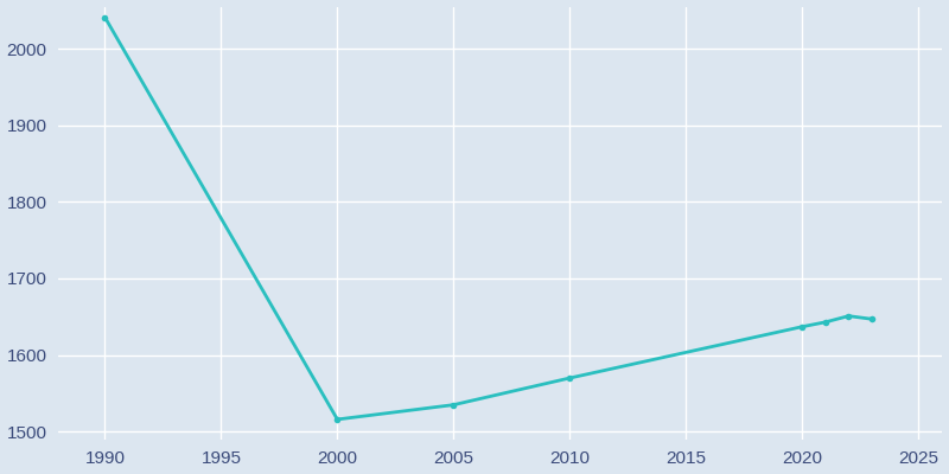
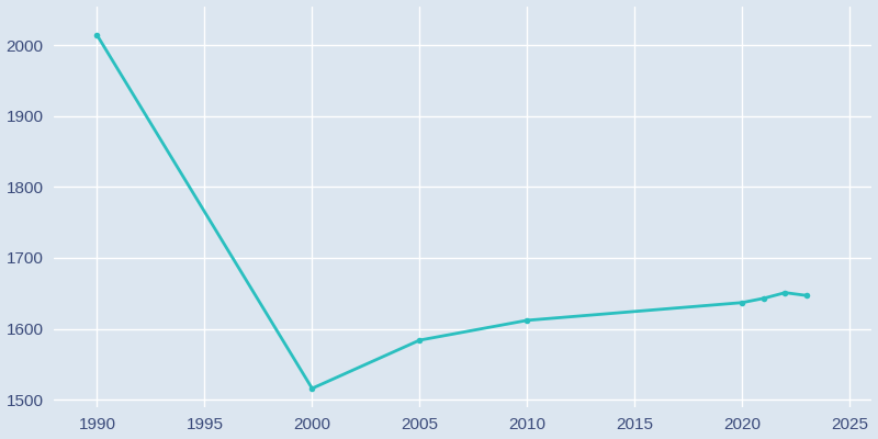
1990: 2041 -> 2014
2005: 1535 -> 1584
2010: 1570 -> 1612
